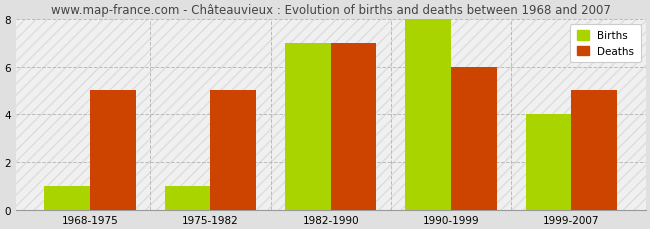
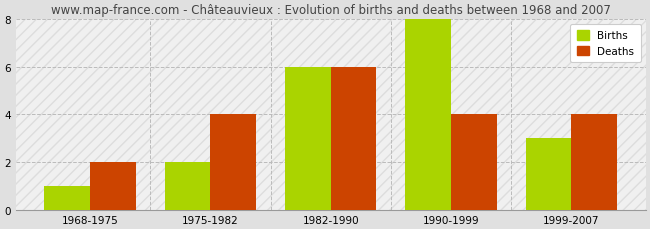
Deaths/1968-1975: 5 -> 2
Births/1975-1982: 1 -> 2
Deaths/1975-1982: 5 -> 4
Births/1982-1990: 7 -> 6
Deaths/1982-1990: 7 -> 6
Deaths/1990-1999: 6 -> 4
Births/1999-2007: 4 -> 3
Deaths/1999-2007: 5 -> 4
